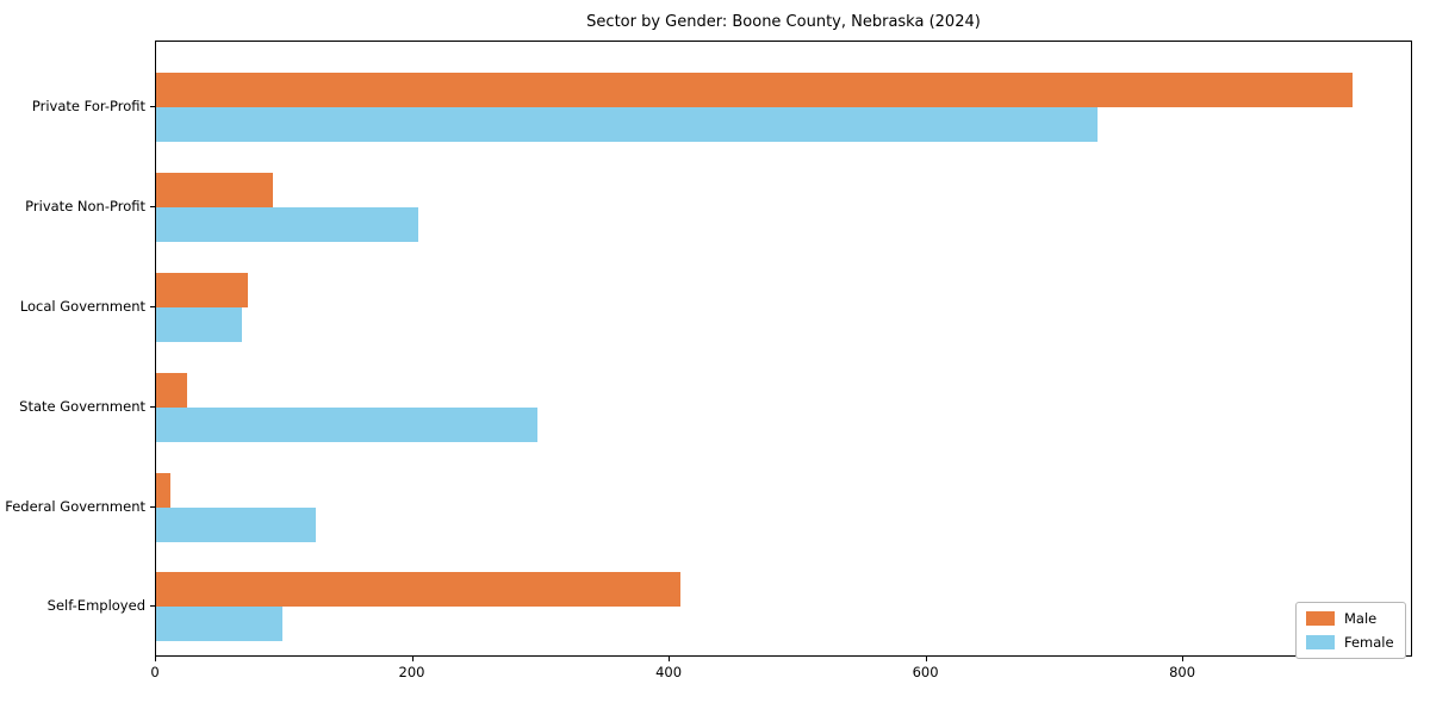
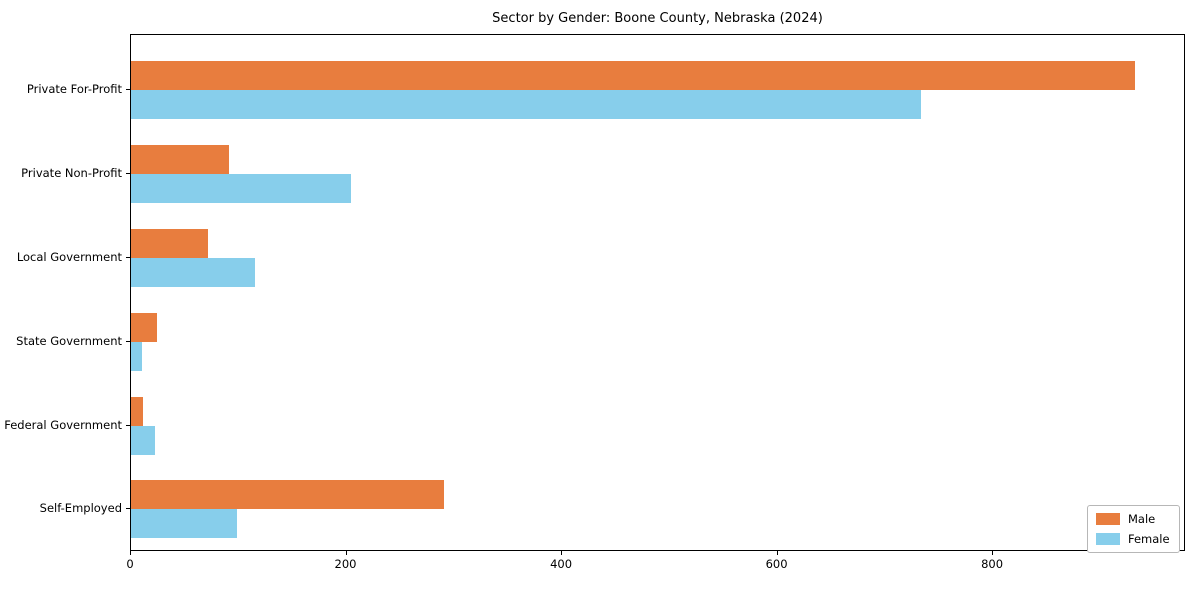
Female/Local Government: 67 -> 115
Female/State Government: 297 -> 10
Female/Federal Government: 124 -> 22
Male/Self-Employed: 408 -> 290
